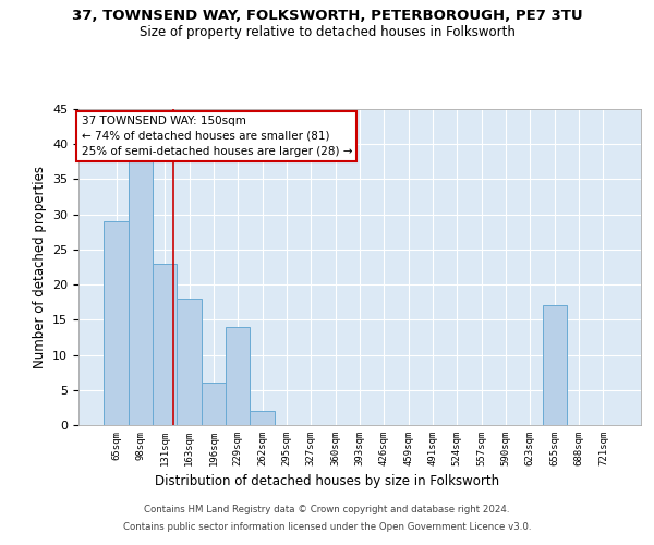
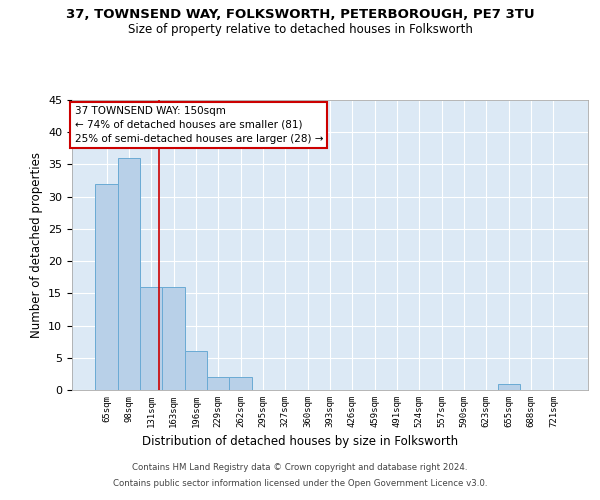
65sqm: 29 -> 32
98sqm: 38 -> 36
131sqm: 23 -> 16
163sqm: 18 -> 16
229sqm: 14 -> 2
655sqm: 17 -> 1
